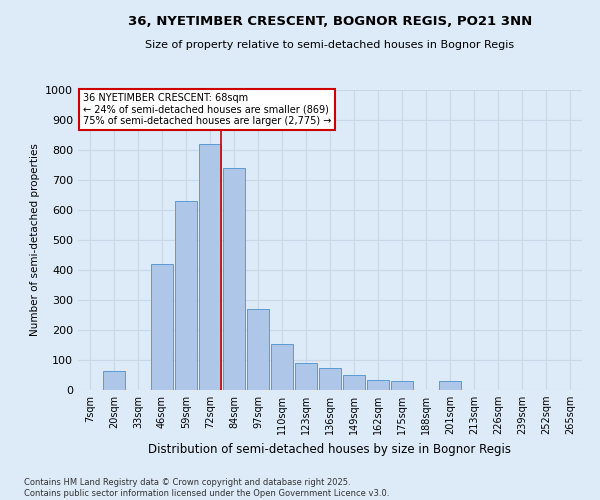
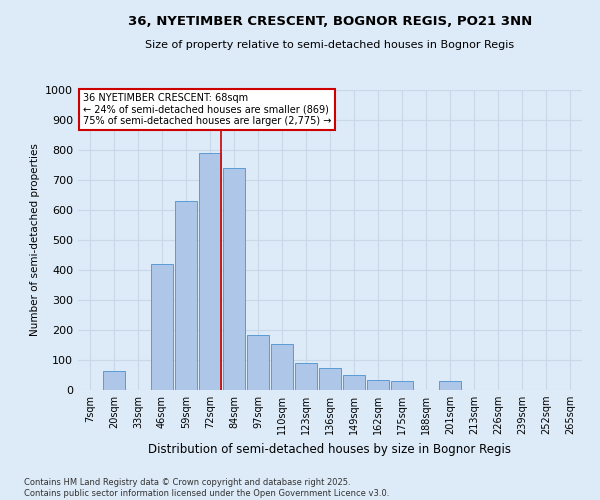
72sqm: 820 -> 790
97sqm: 270 -> 185
